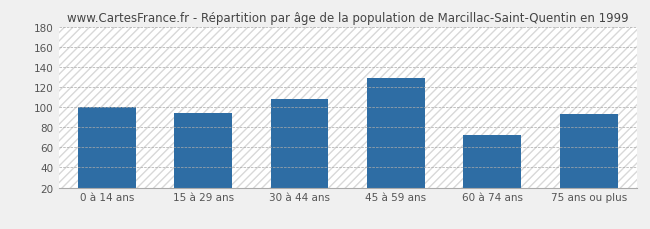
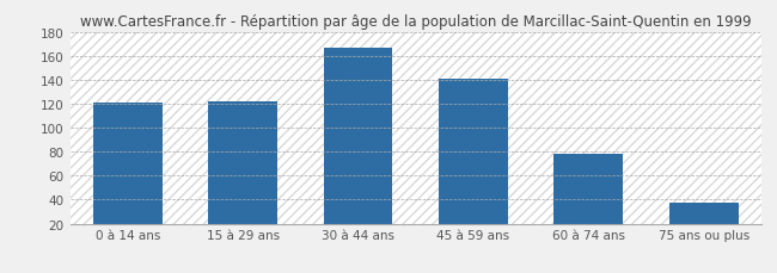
0 à 14 ans: 100 -> 121
15 à 29 ans: 94 -> 122
30 à 44 ans: 108 -> 167
45 à 59 ans: 129 -> 141
60 à 74 ans: 72 -> 78
75 ans ou plus: 93 -> 37
